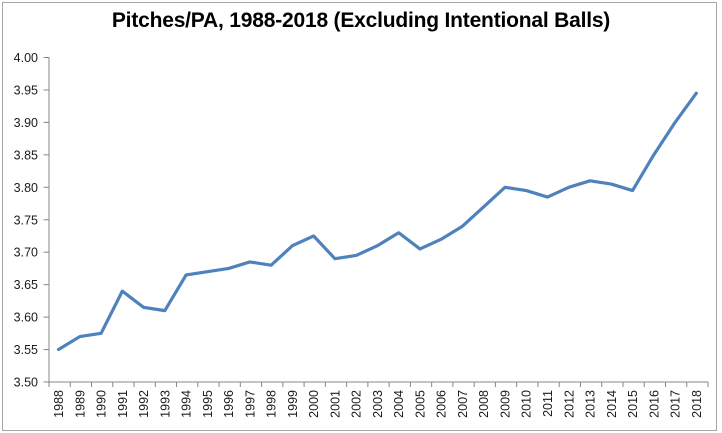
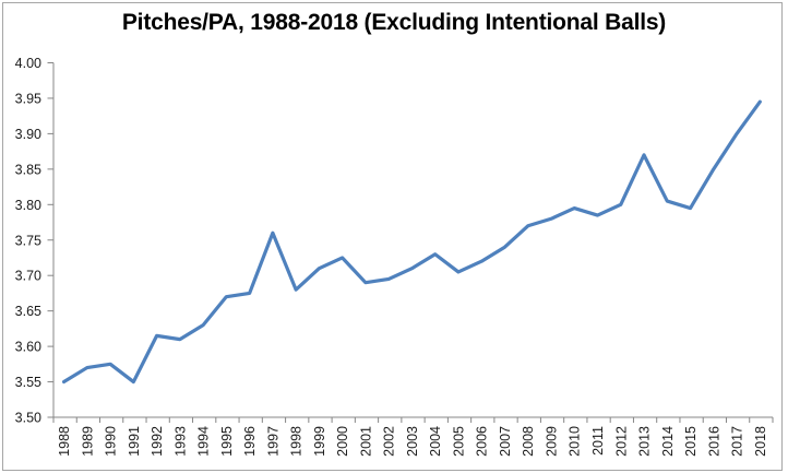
1991: 3.64 -> 3.55
1994: 3.67 -> 3.63
1997: 3.69 -> 3.76
2009: 3.80 -> 3.78
2013: 3.81 -> 3.87
